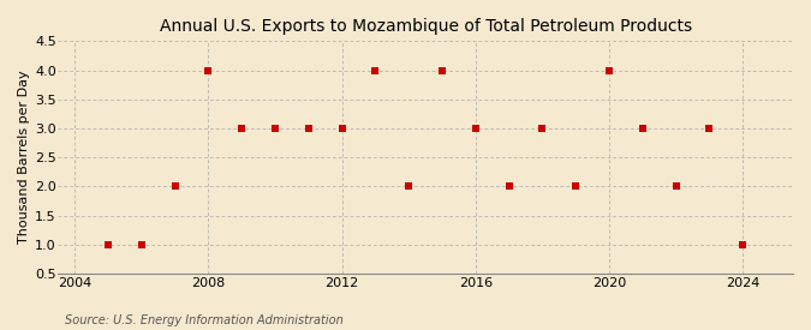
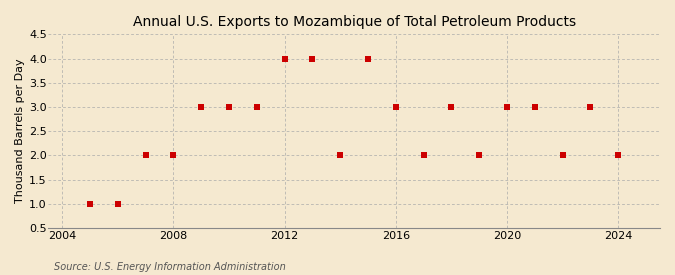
2008: 4 -> 2
2012: 3 -> 4
2020: 4 -> 3
2024: 1 -> 2
